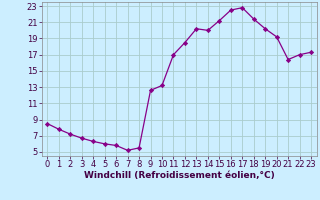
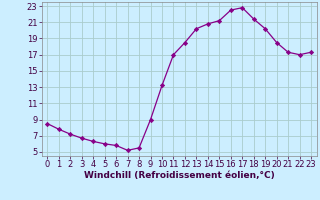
9: 12.6 -> 9.0
14: 20.0 -> 20.8
20: 19.2 -> 18.5
21: 16.4 -> 17.3
